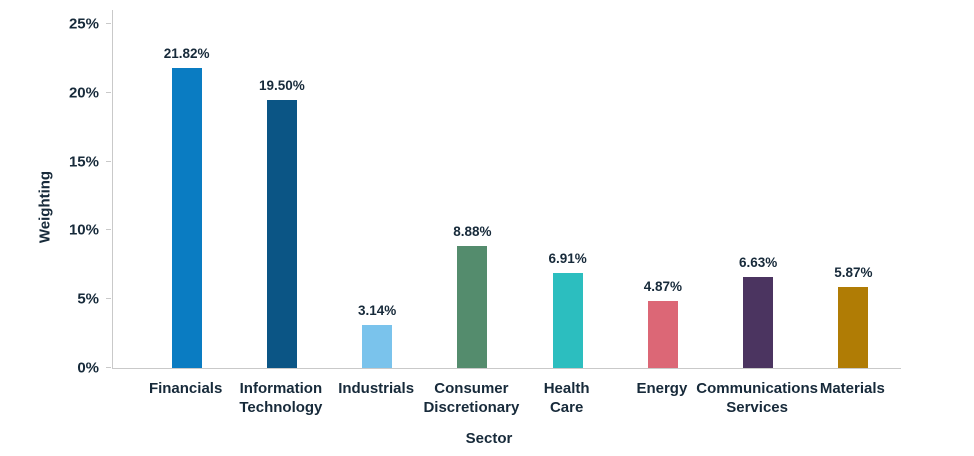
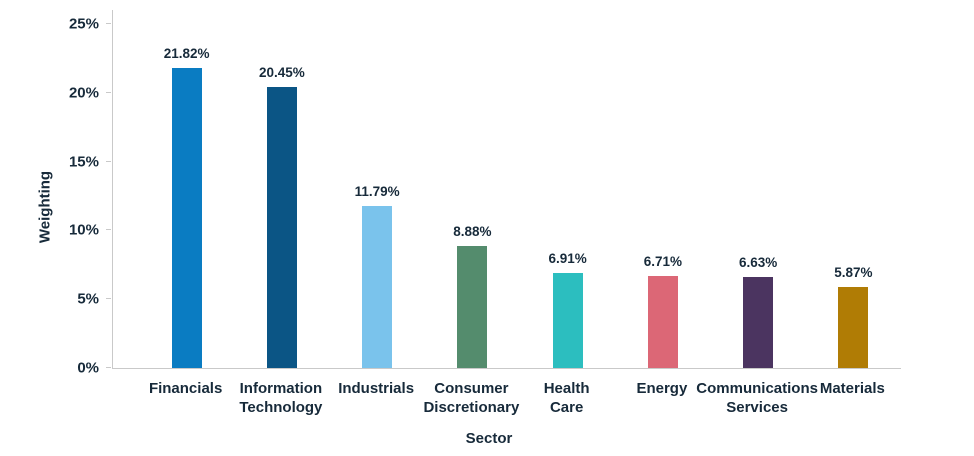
Information Technology: 19.50% -> 20.45%
Industrials: 3.14% -> 11.79%
Energy: 4.87% -> 6.71%
